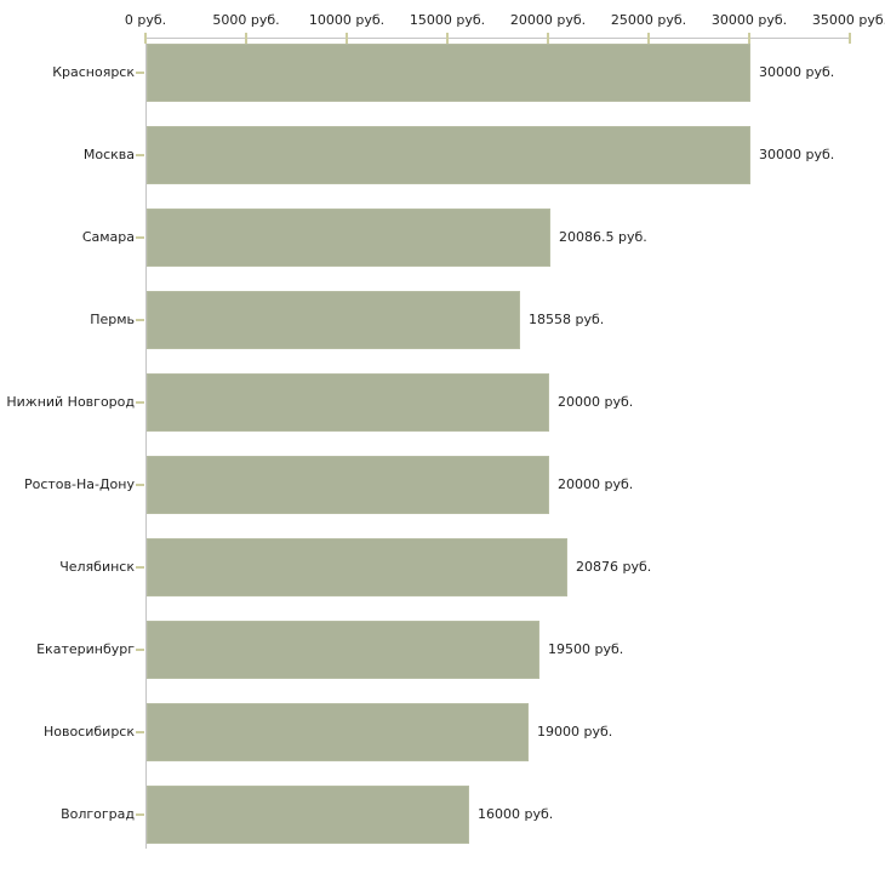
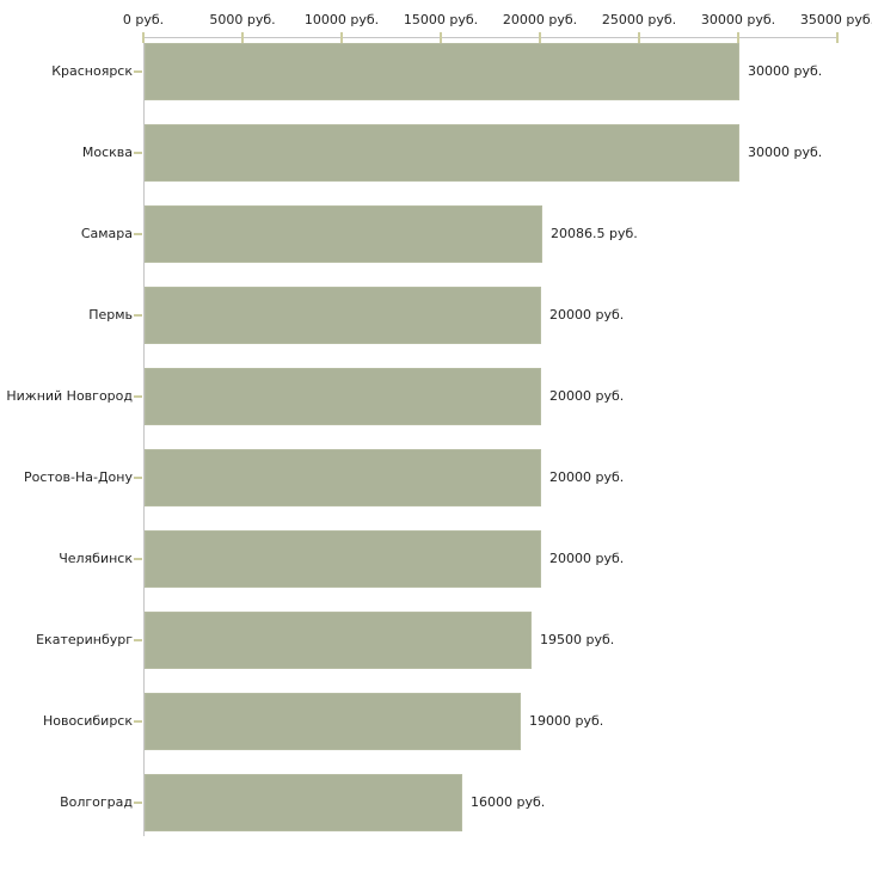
Пермь: 18558 -> 20000
Челябинск: 20876 -> 20000
